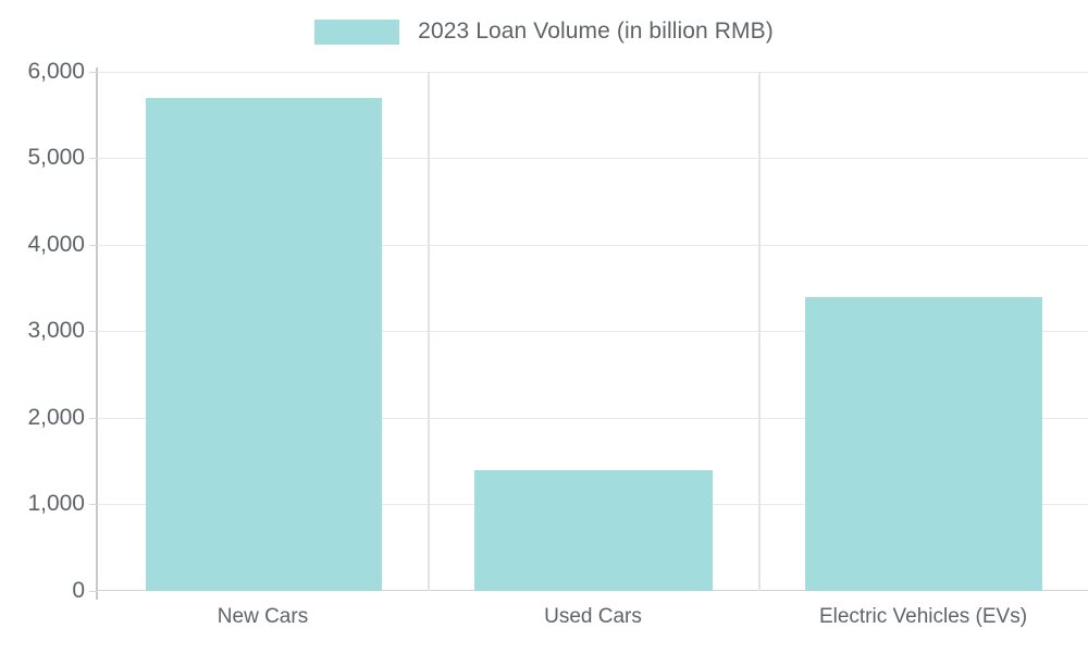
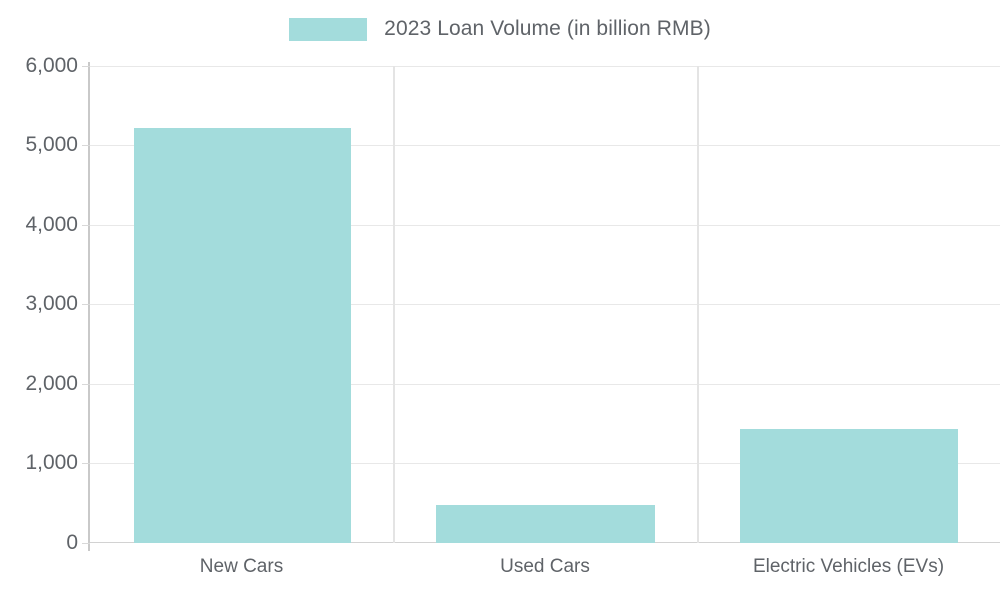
New Cars: 5700 -> 5200
Used Cars: 1400 -> 500
Electric Vehicles (EVs): 3400 -> 1400
